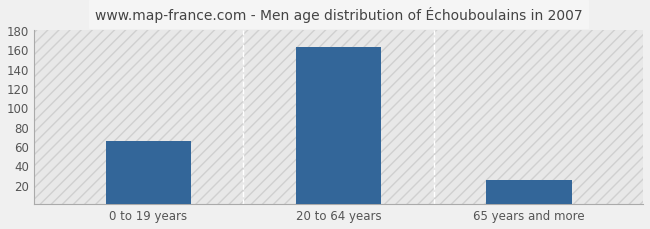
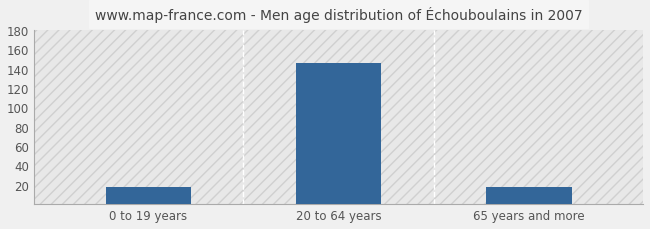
0 to 19 years: 65 -> 18
20 to 64 years: 163 -> 146
65 years and more: 25 -> 18
